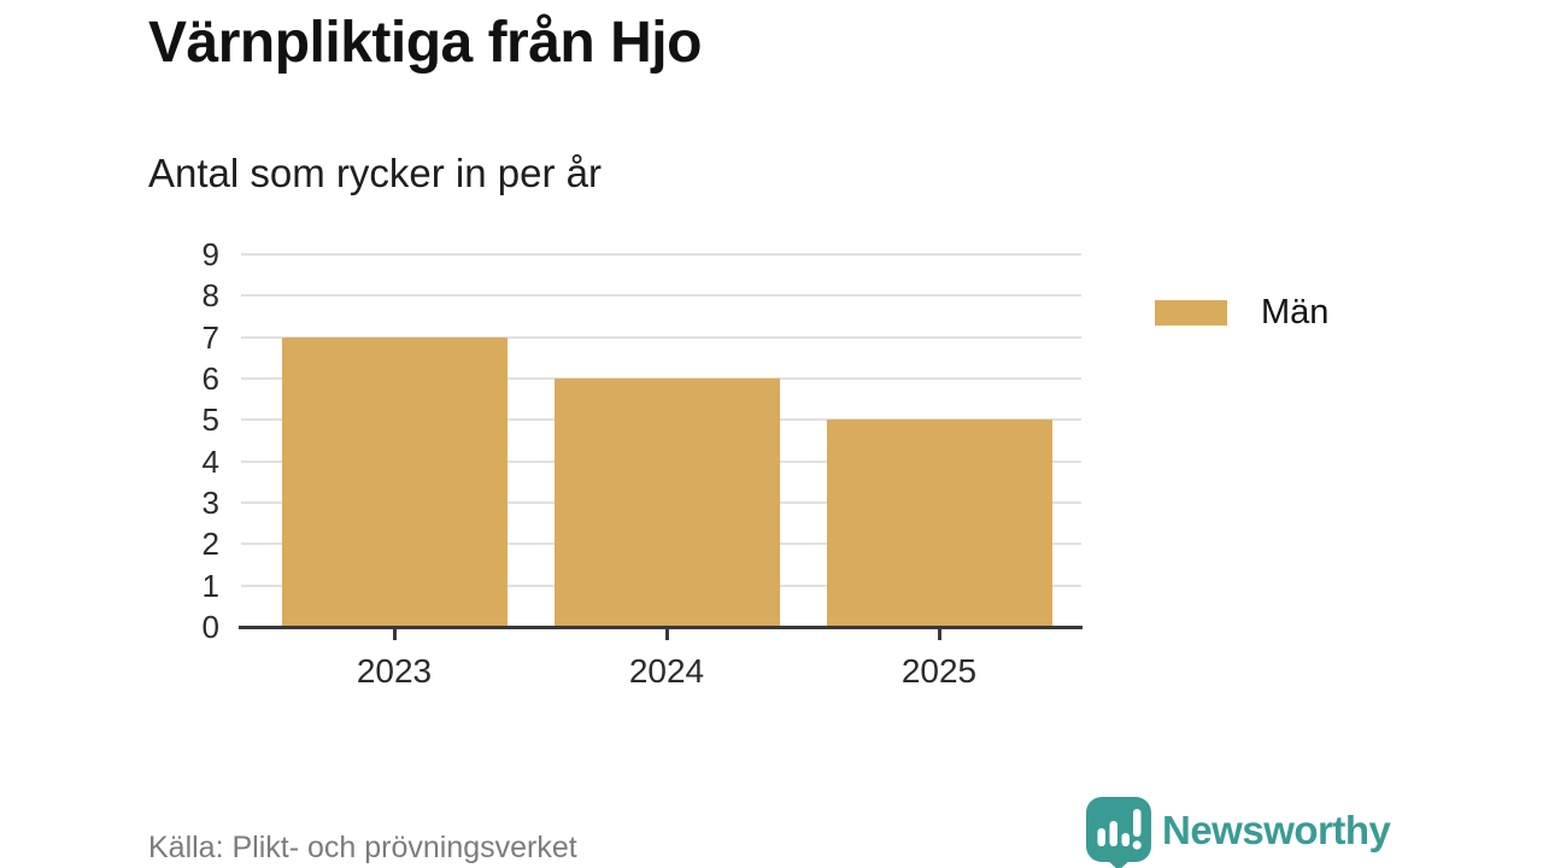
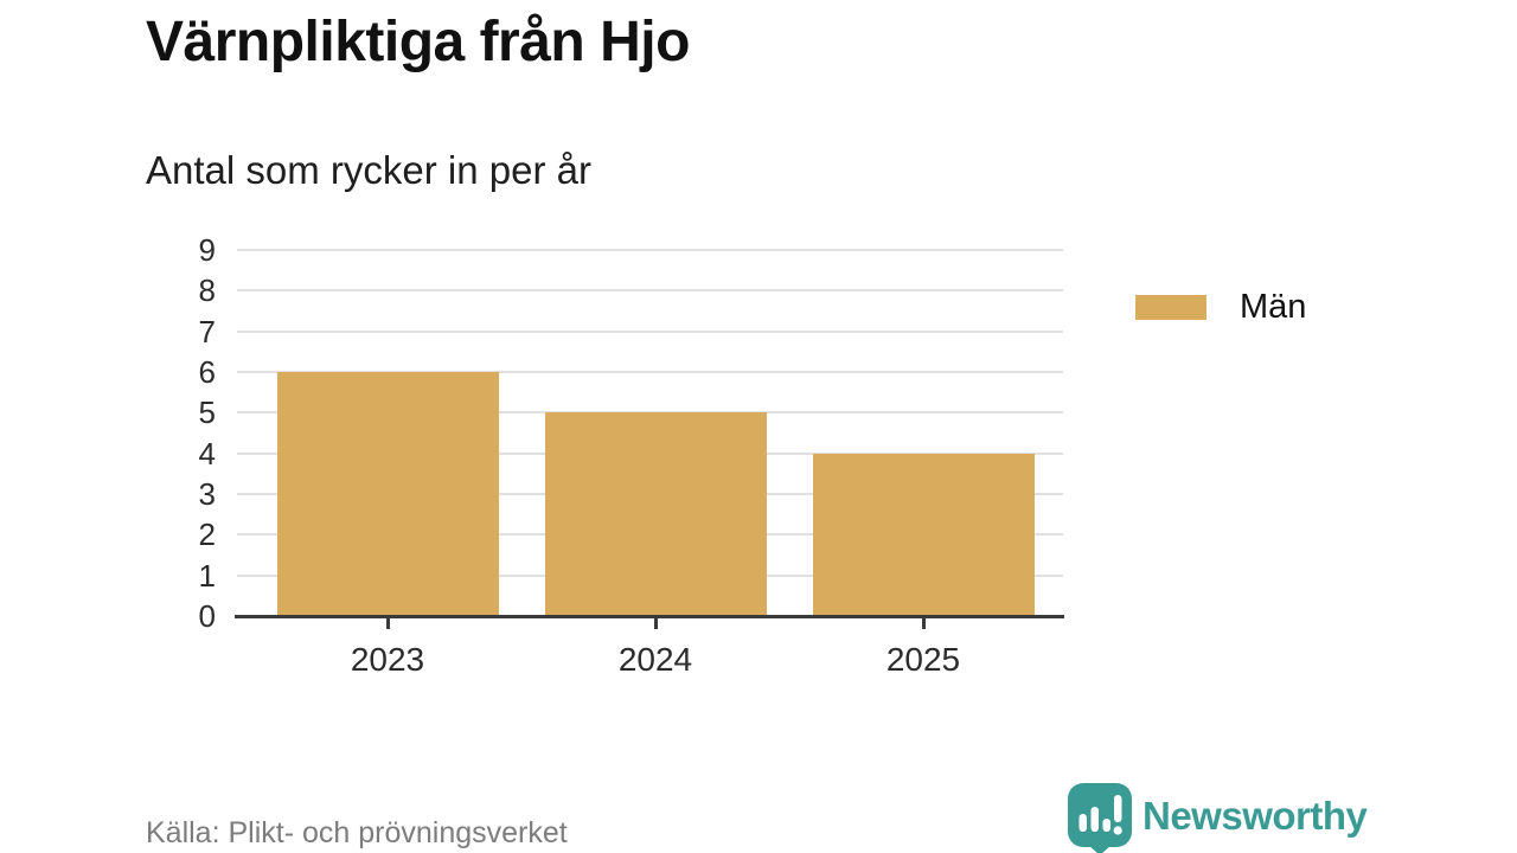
2023: 7 -> 6
2024: 6 -> 5
2025: 5 -> 4
